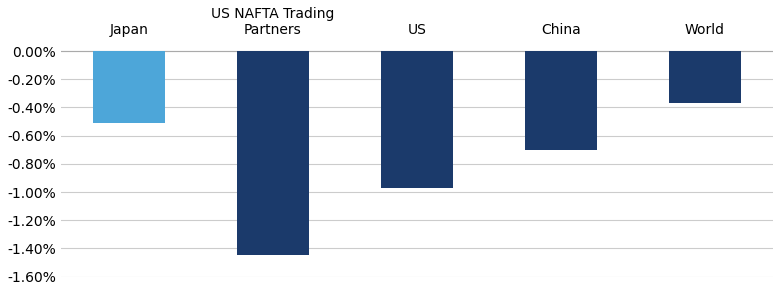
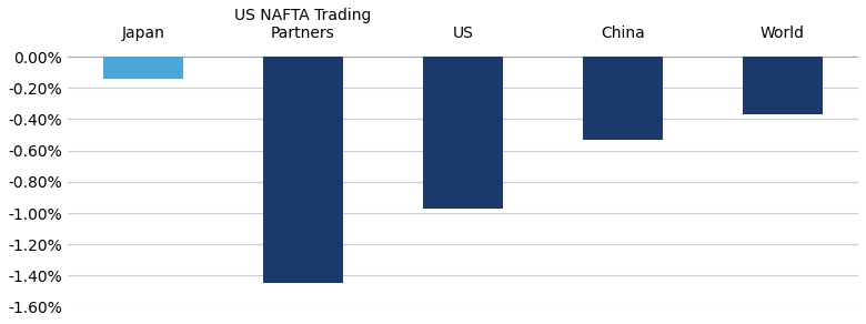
Japan: -0.51% -> -0.14%
China: -0.70% -> -0.53%
